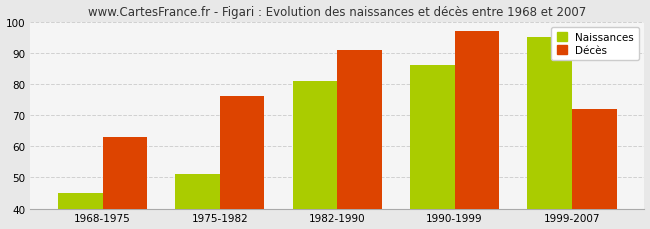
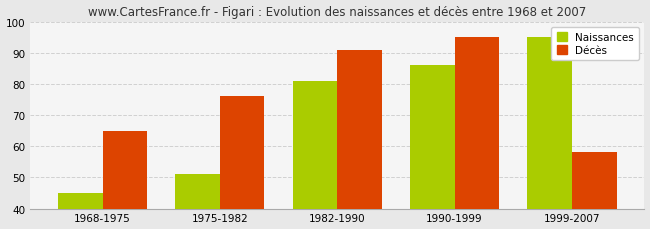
Décès/1968-1975: 63 -> 65
Décès/1990-1999: 97 -> 95
Décès/1999-2007: 72 -> 58
